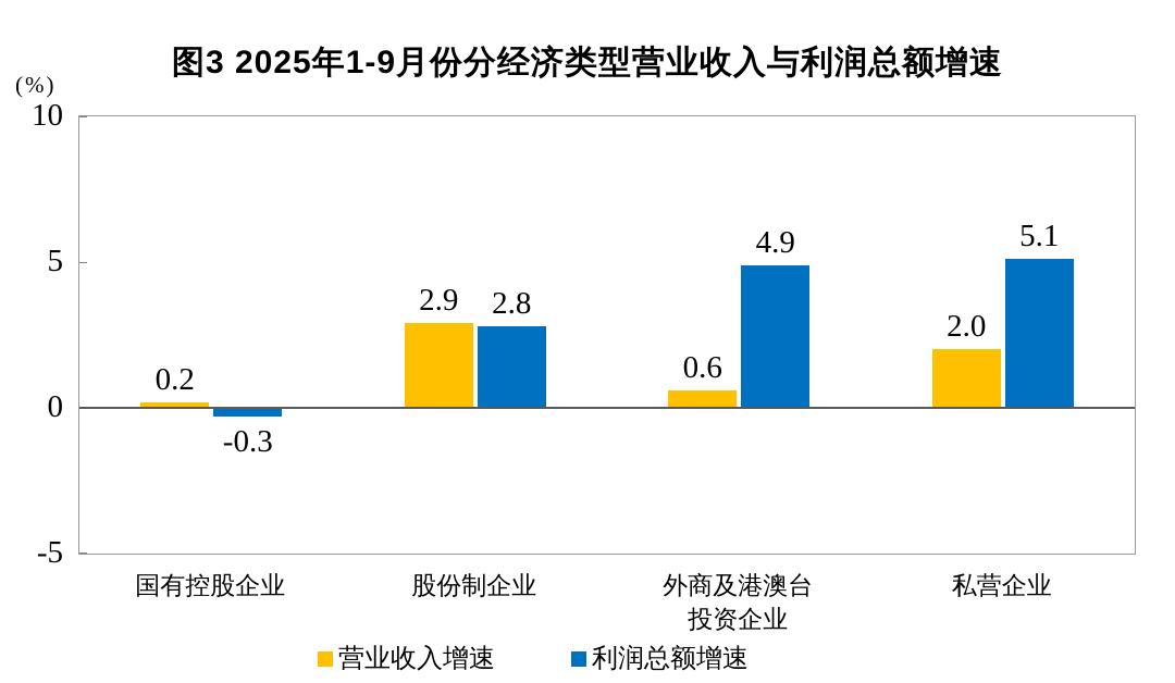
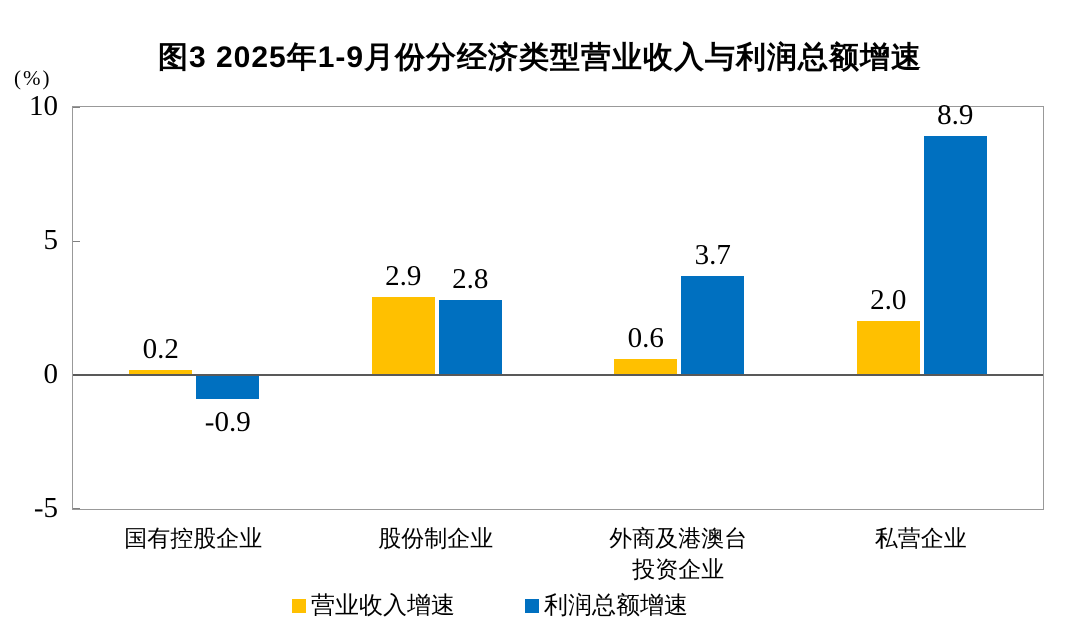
利润总额增速/国有控股企业: -0.3 -> -0.9
利润总额增速/外商及港澳台 投资企业: 4.9 -> 3.7
利润总额增速/私营企业: 5.1 -> 8.9
